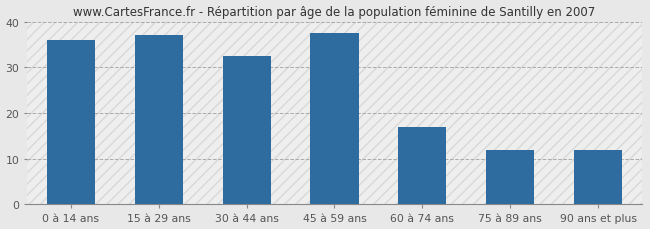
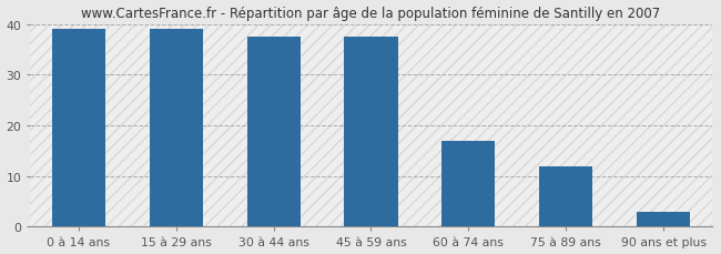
0 à 14 ans: 36.0 -> 39.0
15 à 29 ans: 37.0 -> 39.0
30 à 44 ans: 32.5 -> 37.5
90 ans et plus: 12.0 -> 3.0
